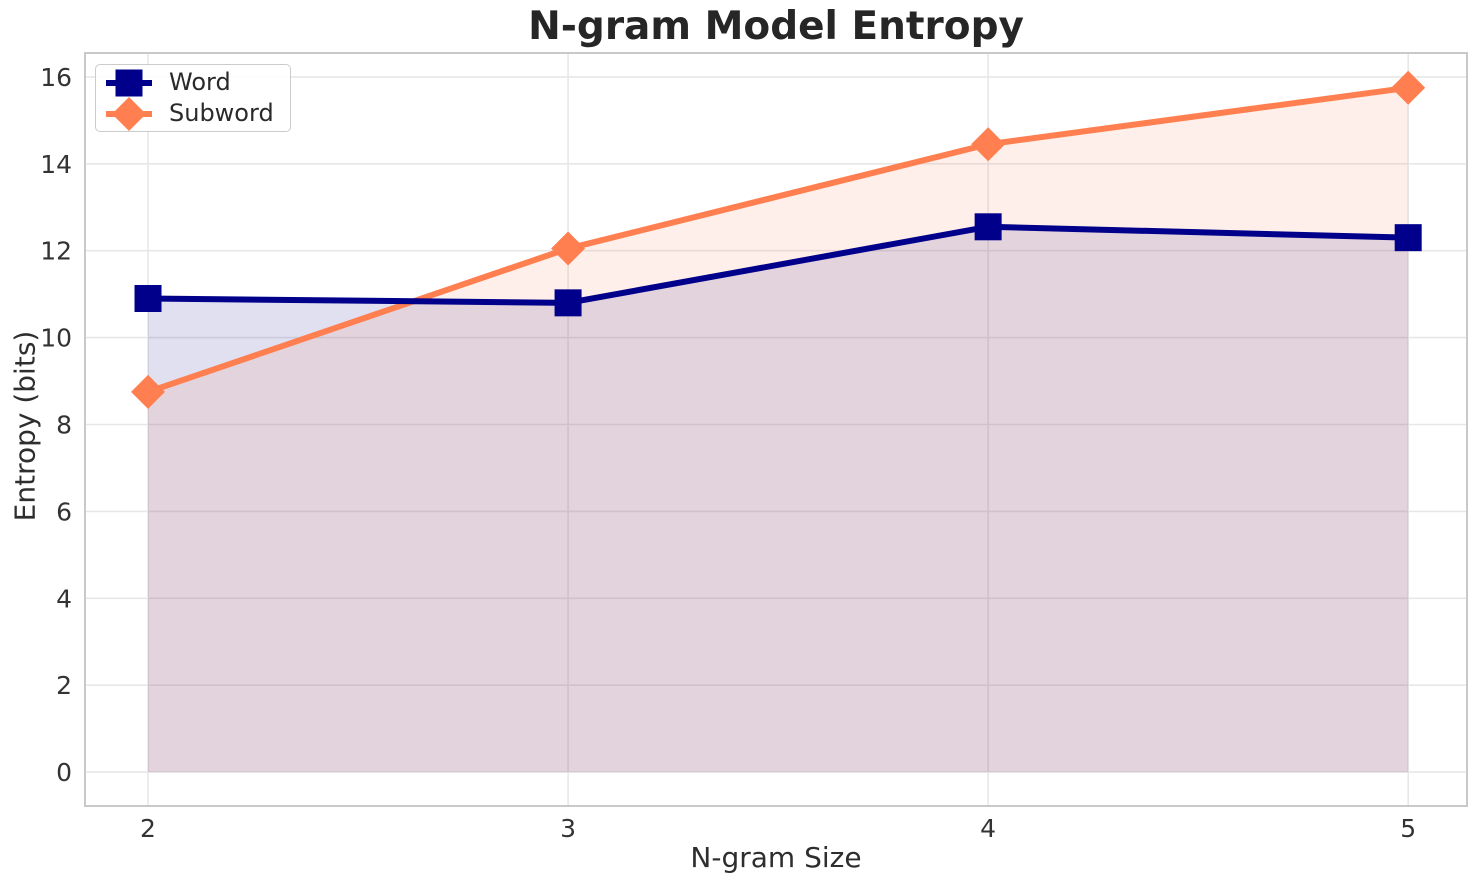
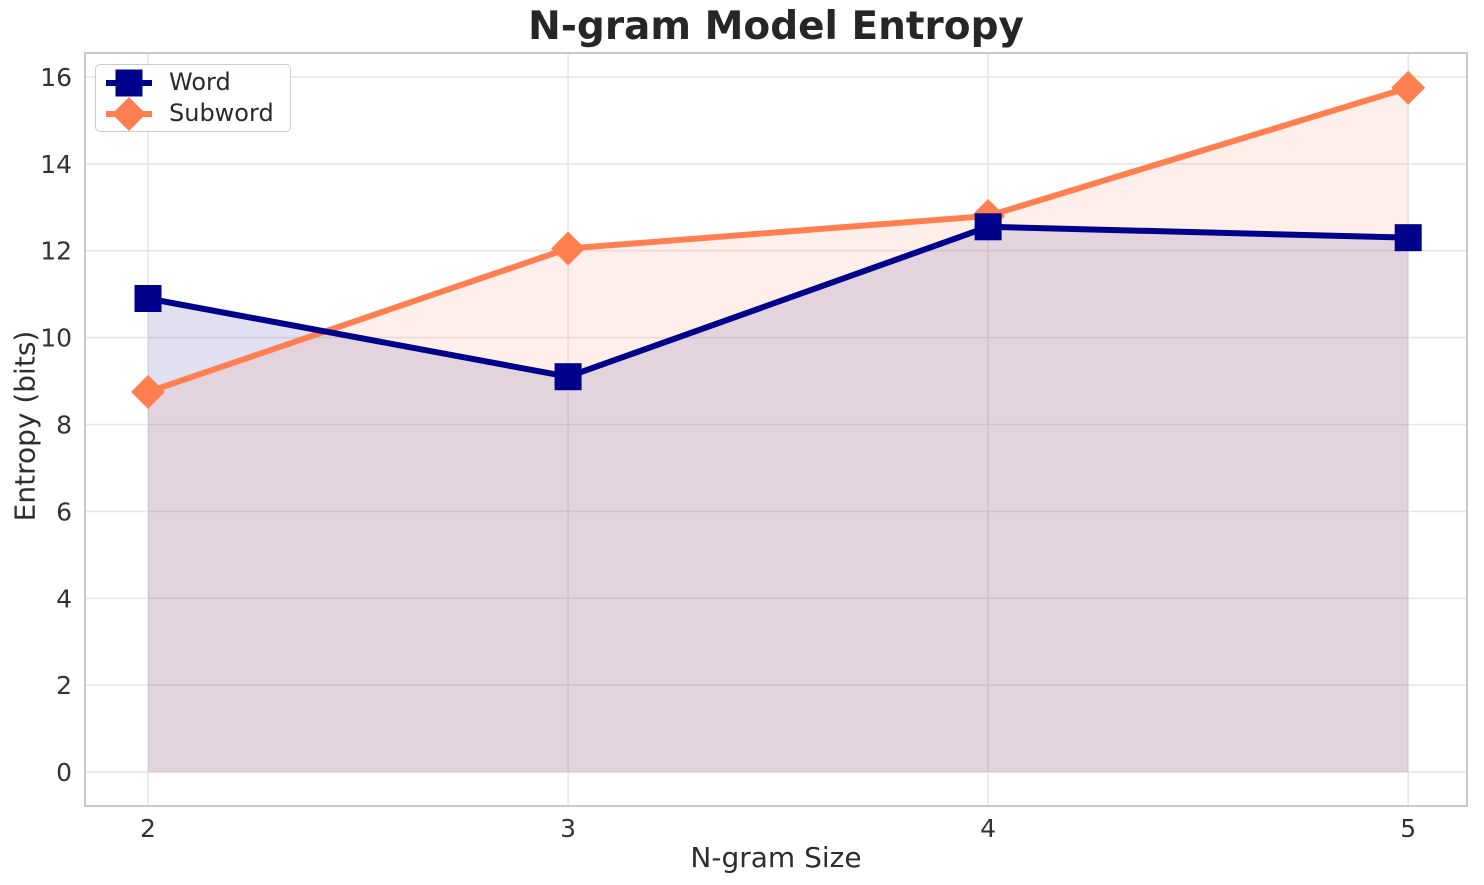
Word/3: 10.8 -> 9.1
Subword/4: 14.4 -> 12.8
